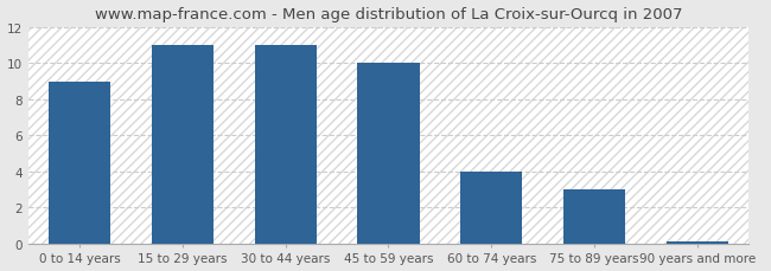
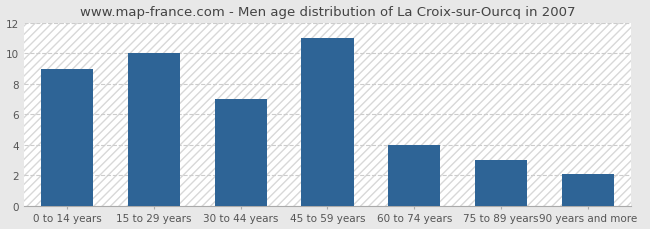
15 to 29 years: 11.0 -> 10.0
30 to 44 years: 11.0 -> 7.0
45 to 59 years: 10.0 -> 11.0
90 years and more: 0.1 -> 2.1
